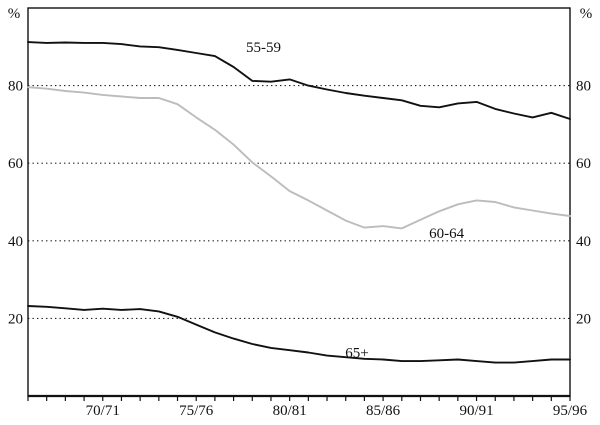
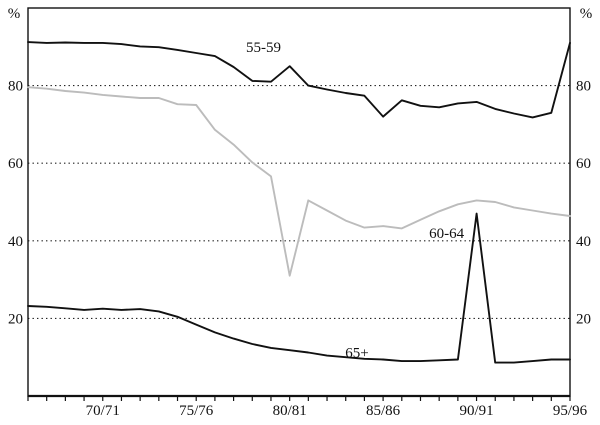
60-64/75/76: 72 -> 75
55-59/80/81: 82 -> 85
60-64/80/81: 53 -> 31
55-59/85/86: 77 -> 72
65+/90/91: 9 -> 47
55-59/95/96: 71 -> 91
